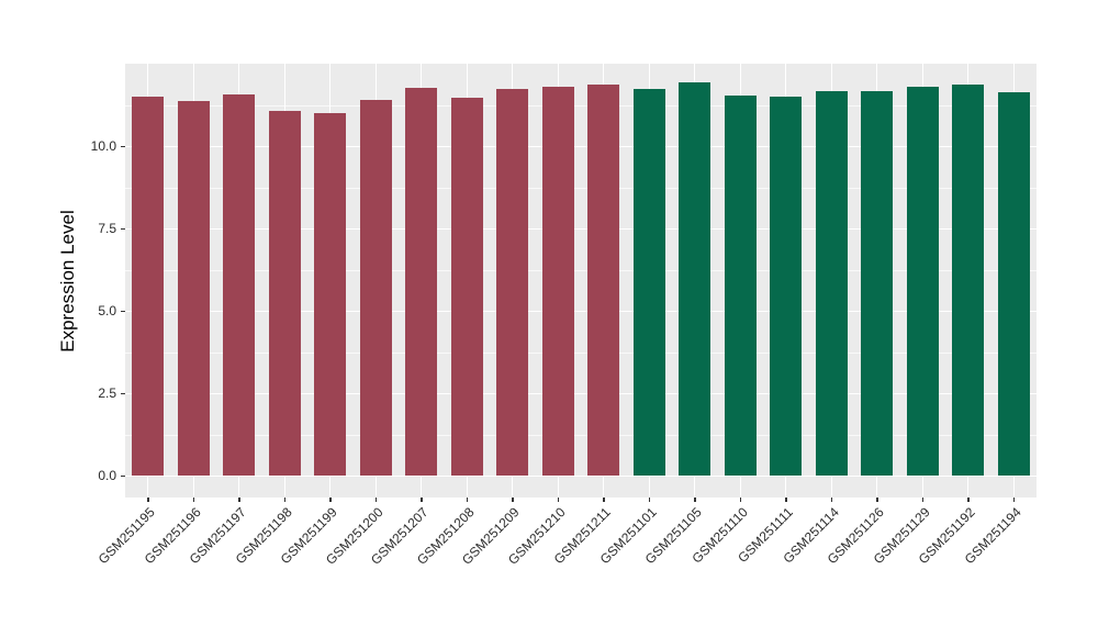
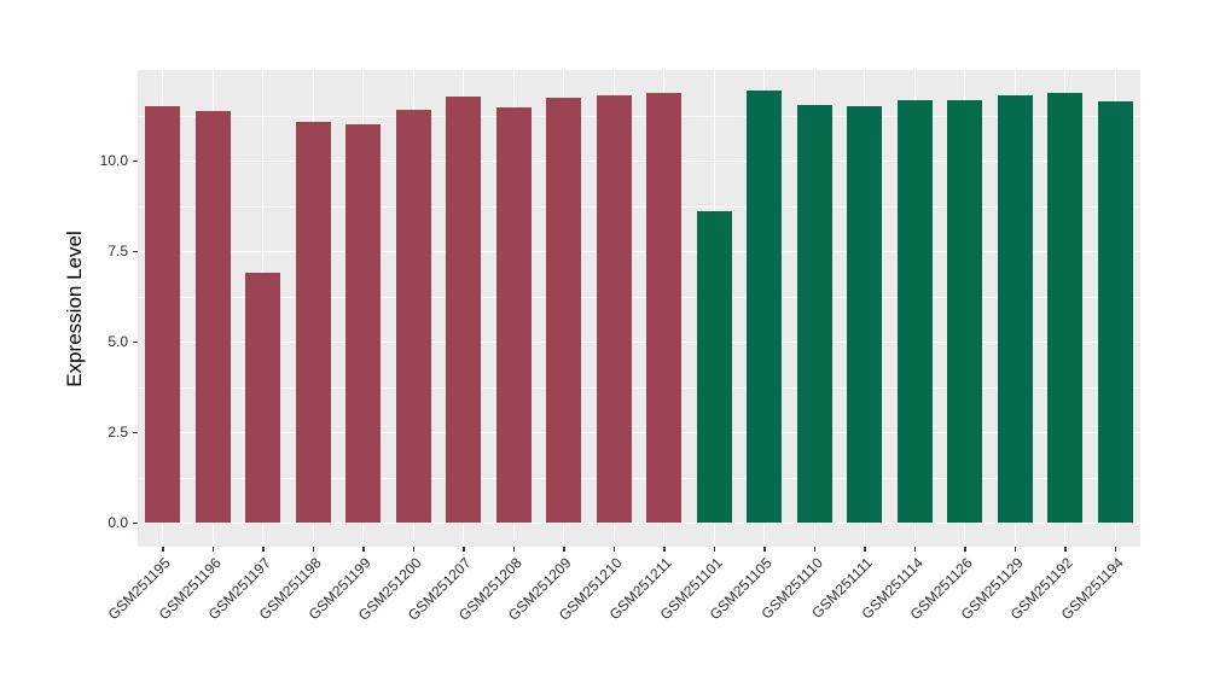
GSM251197: 11.6 -> 6.9
GSM251101: 11.7 -> 8.6
